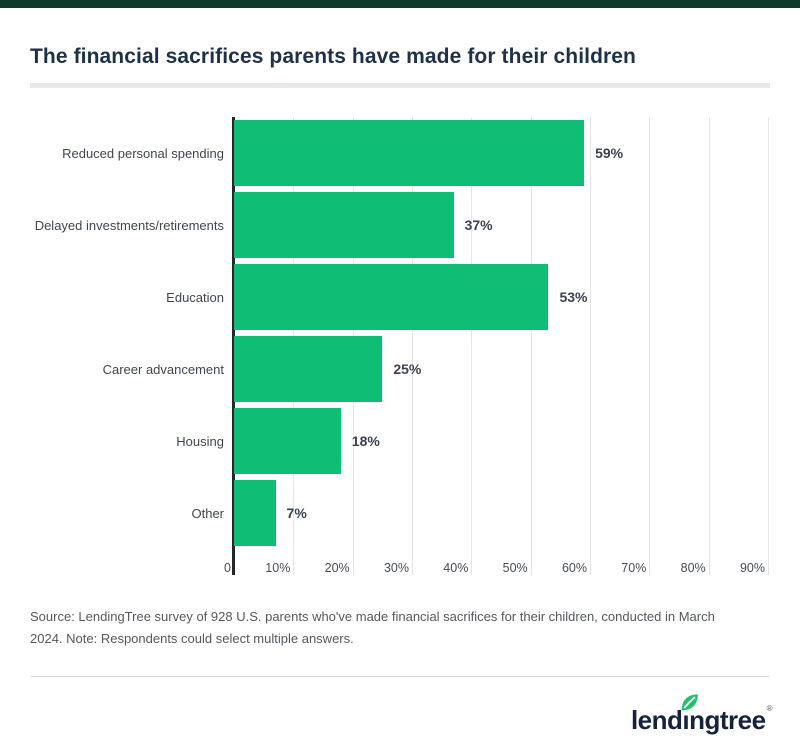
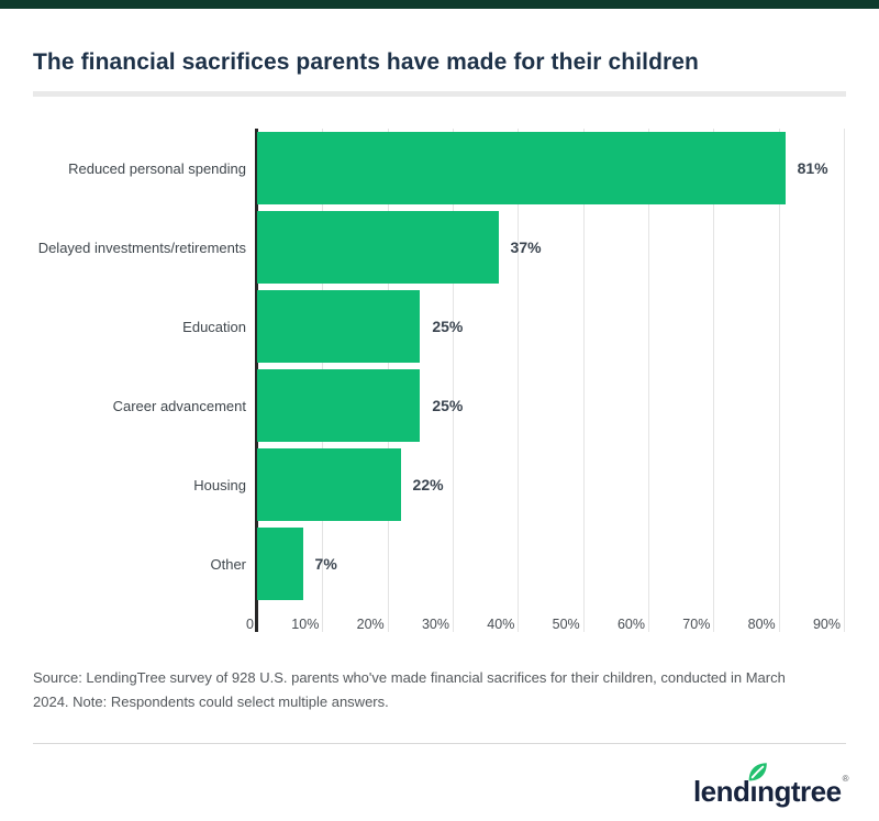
Reduced personal spending: 59% -> 81%
Education: 53% -> 25%
Housing: 18% -> 22%
